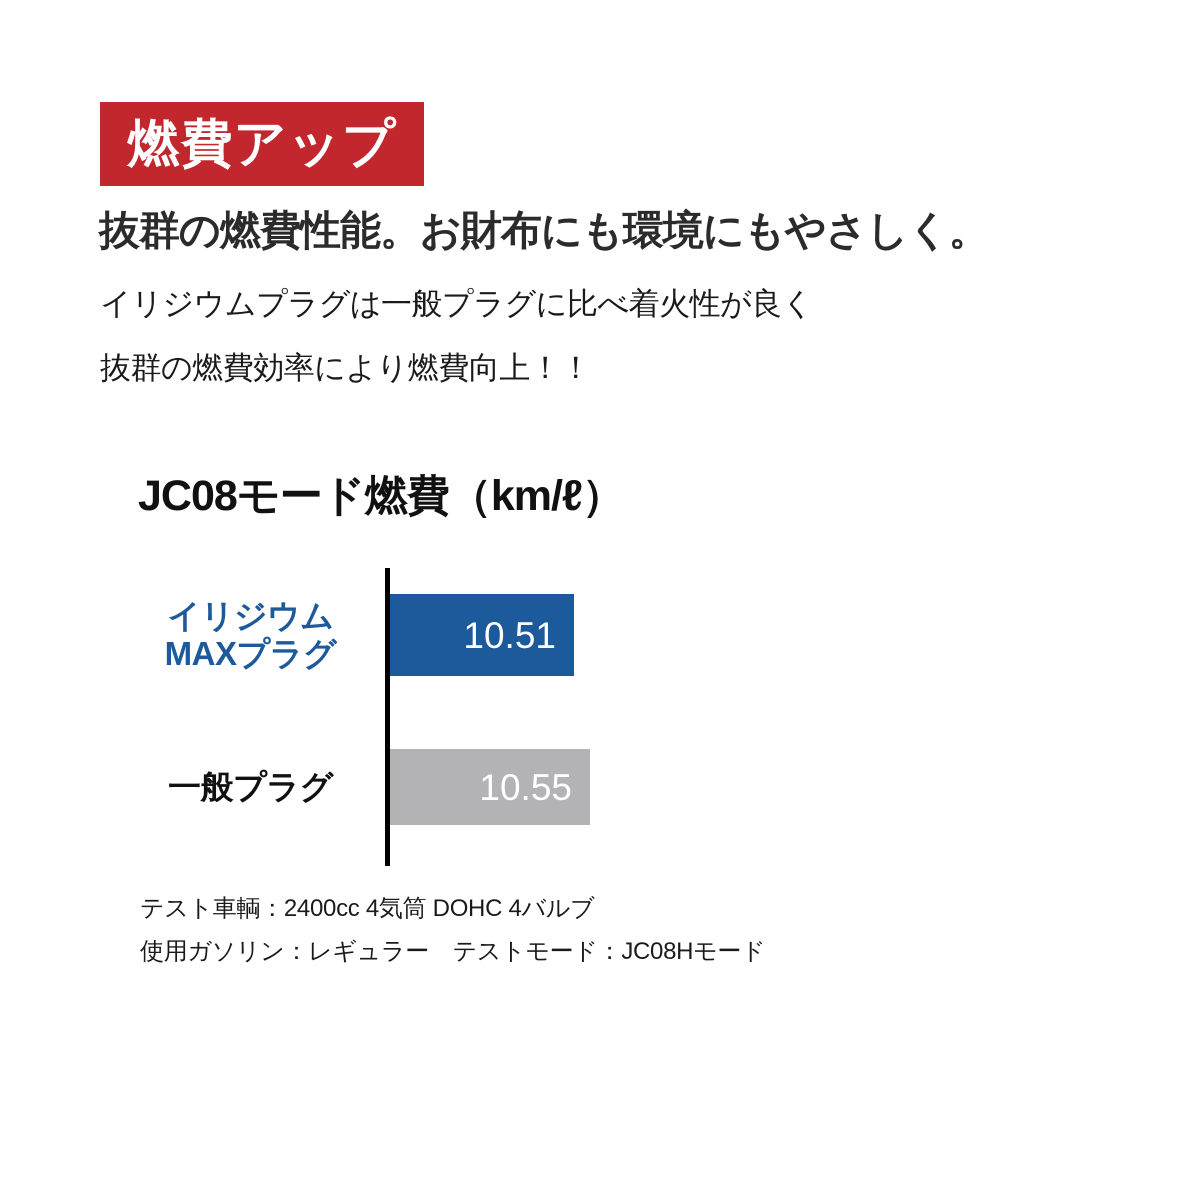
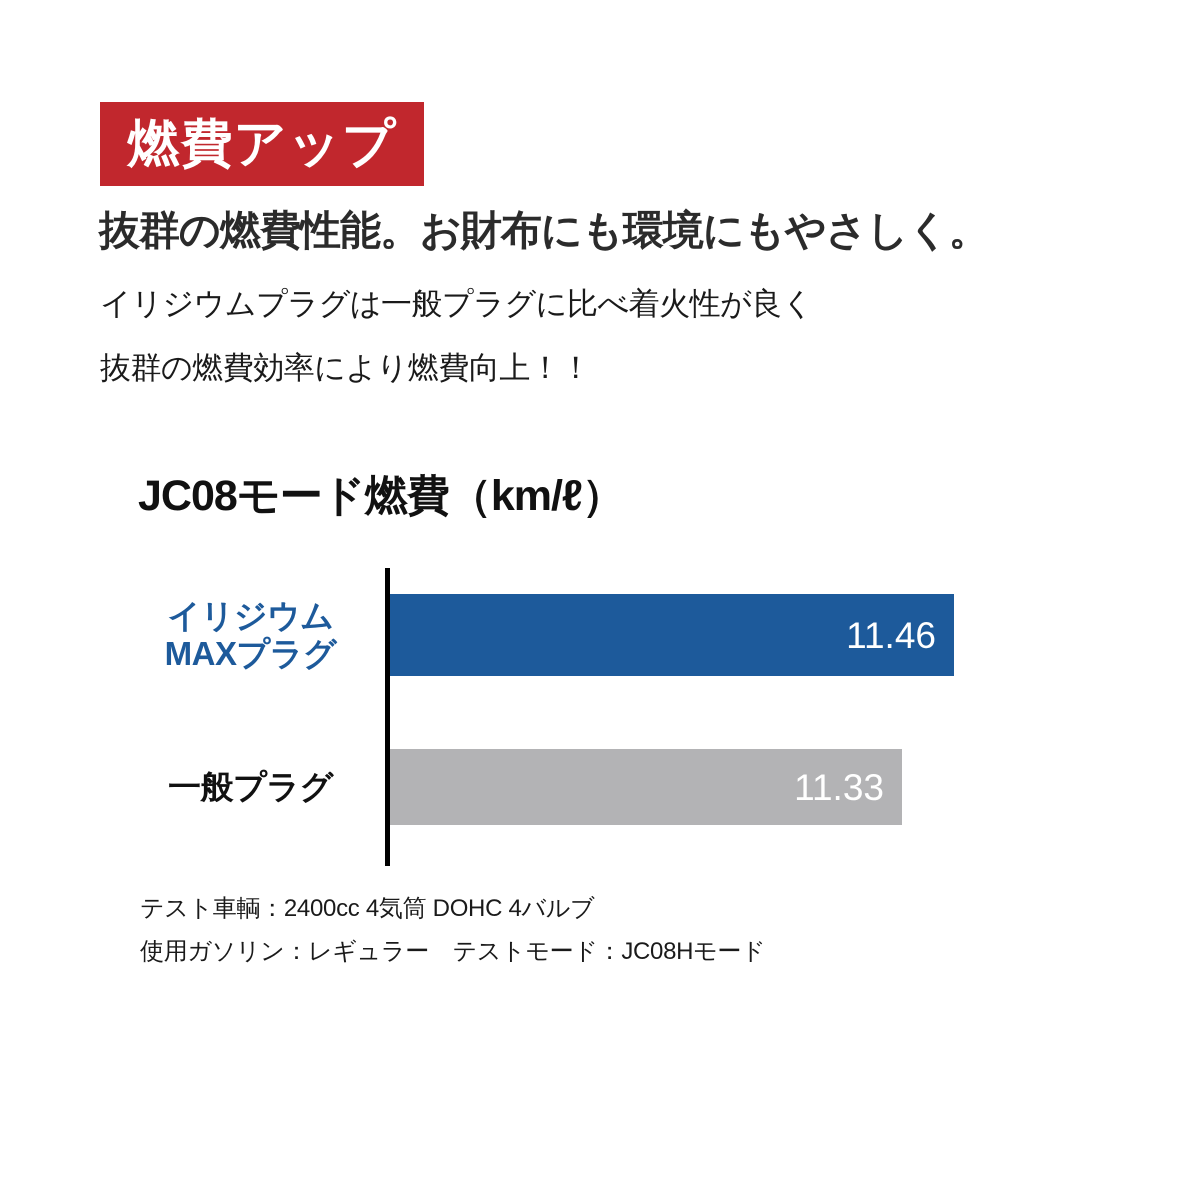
イリジウム MAXプラグ: 10.51 -> 11.46
一般プラグ: 10.55 -> 11.33
